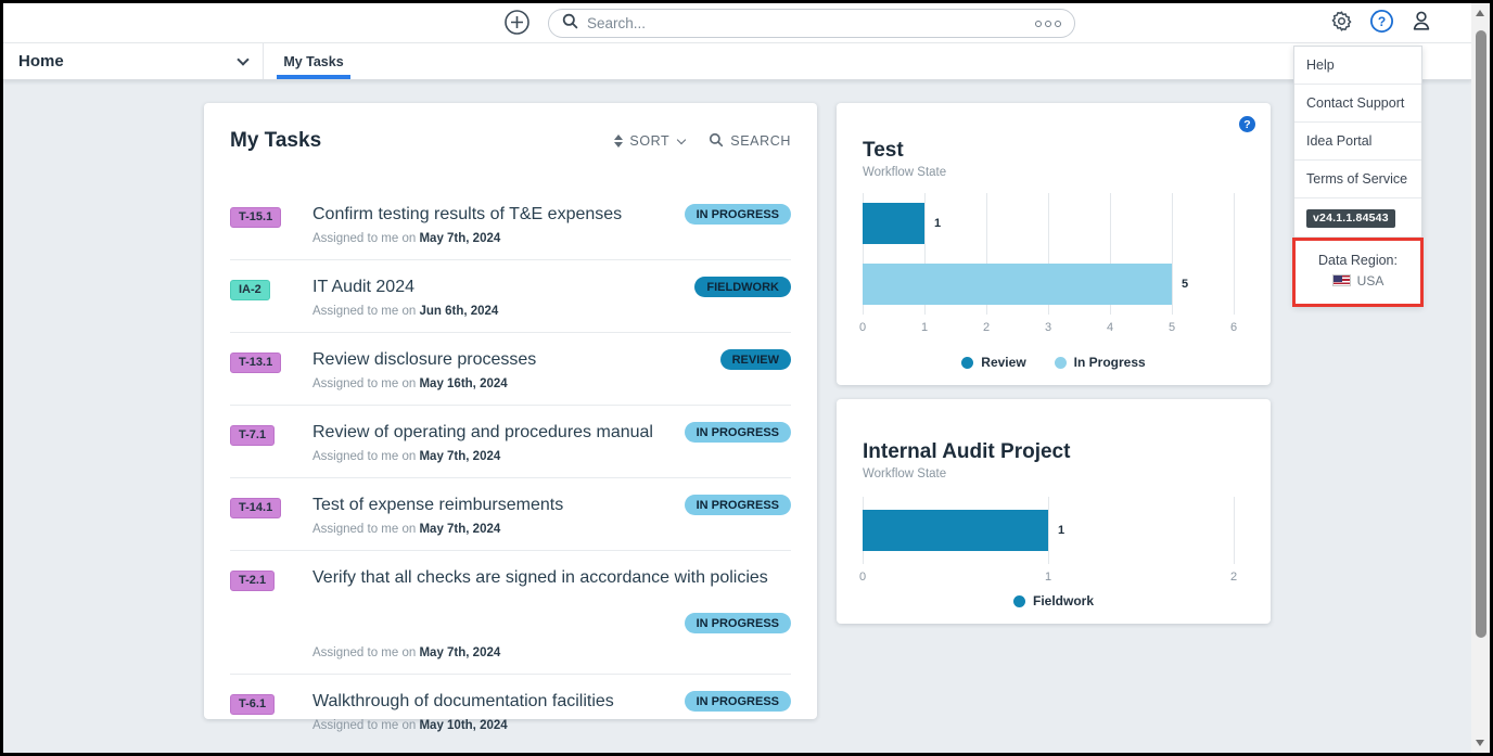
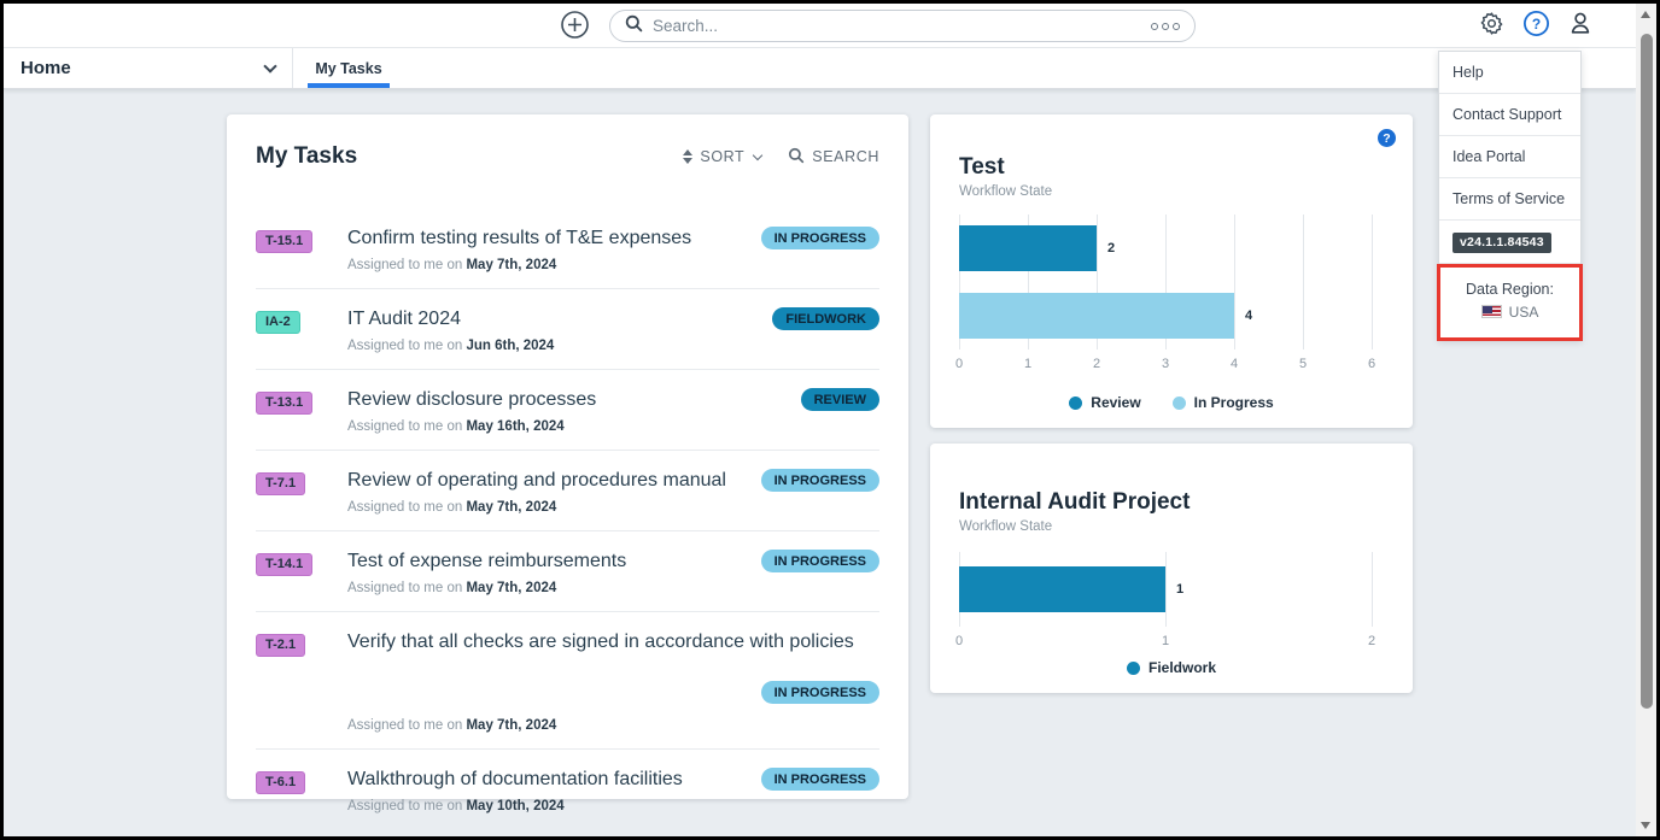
Test/Review: 1 -> 2
Test/In Progress: 5 -> 4
